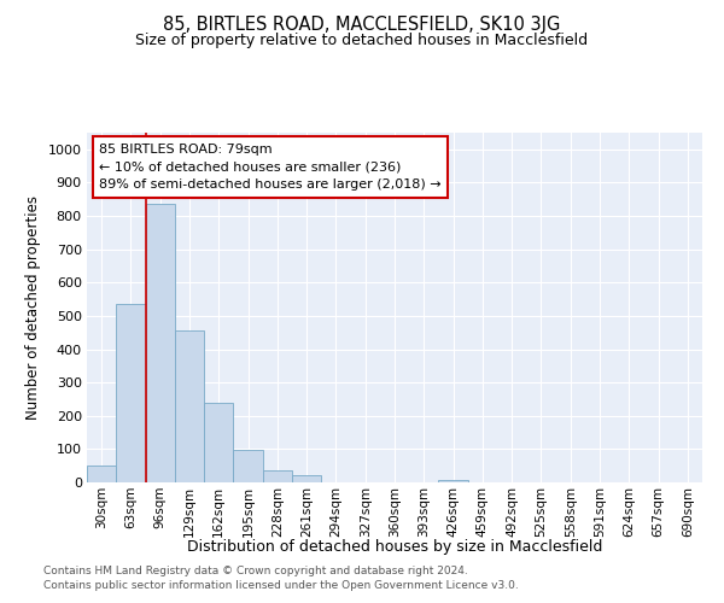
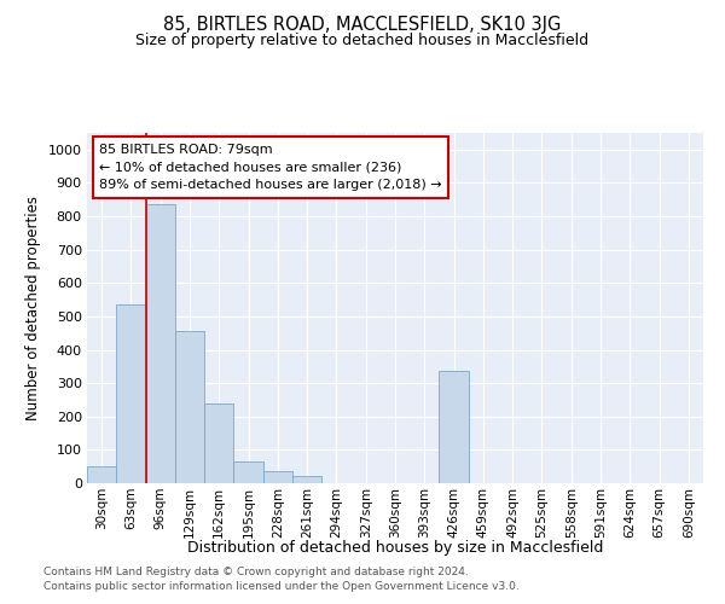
195sqm: 97 -> 65
426sqm: 8 -> 335
